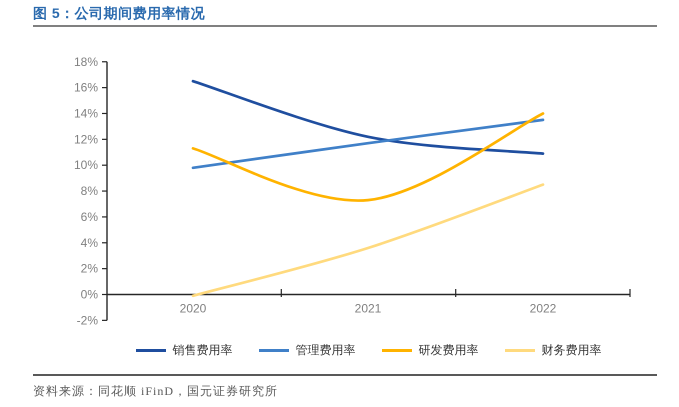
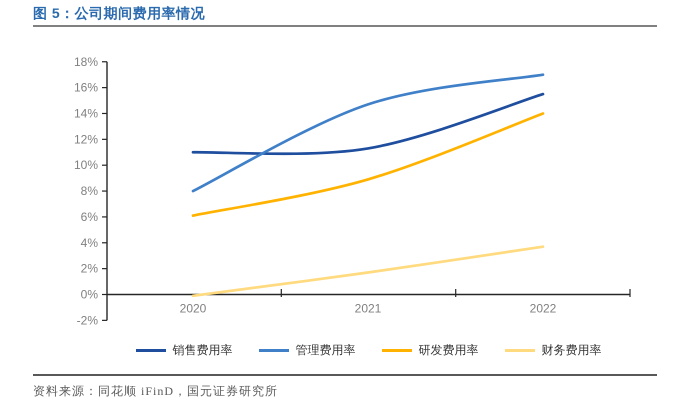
销售费用率/2020: 16.5% -> 11.0%
管理费用率/2020: 9.8% -> 8.0%
研发费用率/2020: 11.3% -> 6.1%
销售费用率/2021: 12.2% -> 11.3%
管理费用率/2021: 11.7% -> 14.7%
研发费用率/2021: 7.3% -> 8.9%
财务费用率/2021: 3.6% -> 1.7%
销售费用率/2022: 10.9% -> 15.5%
管理费用率/2022: 13.5% -> 17.0%
财务费用率/2022: 8.5% -> 3.7%
